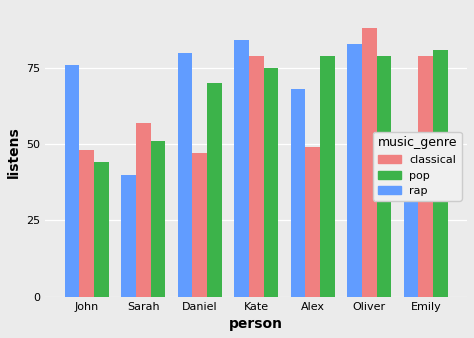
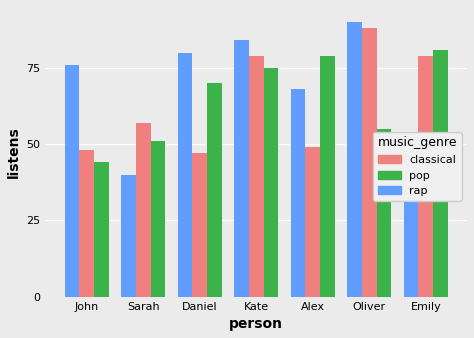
rap/Oliver: 83 -> 90
pop/Oliver: 79 -> 55
